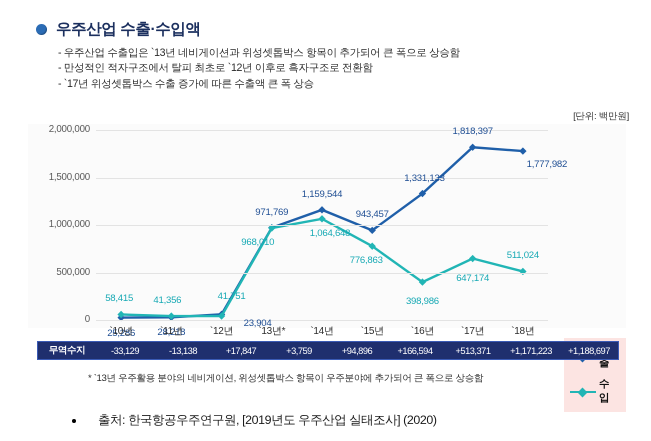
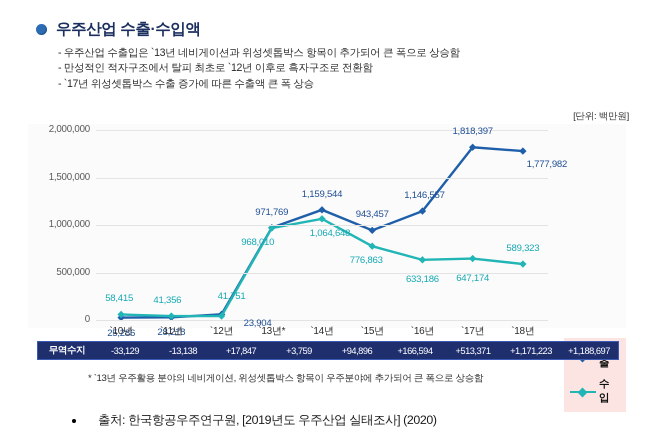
수출/`16년: 1,331,133 -> 1,146,557
수입/`16년: 398,986 -> 633,186
수입/`18년: 511,024 -> 589,323
